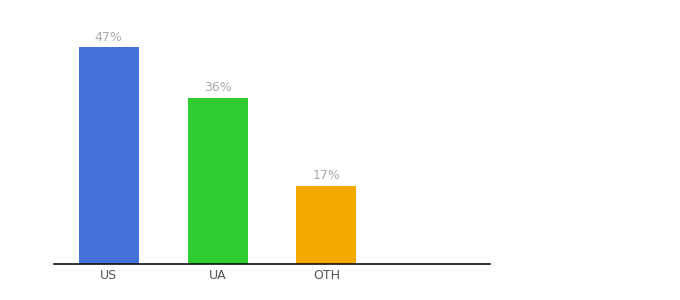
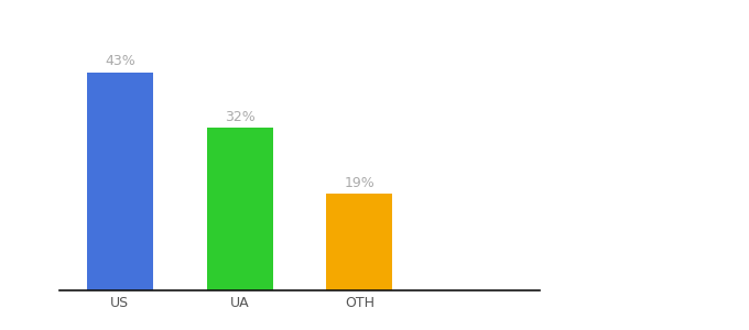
US: 47% -> 43%
UA: 36% -> 32%
OTH: 17% -> 19%
